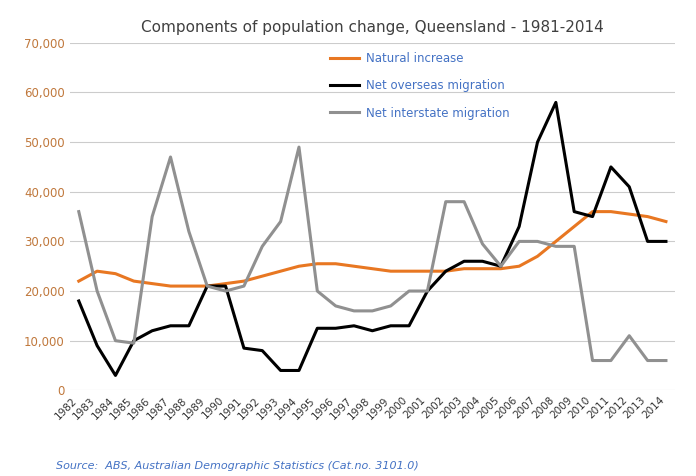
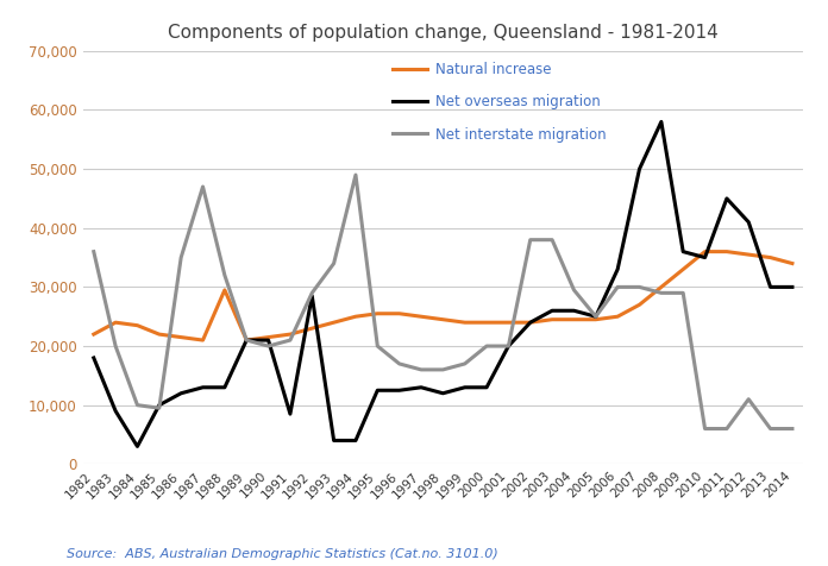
Natural increase/1988: 21,000 -> 29,500
Net overseas migration/1992: 8,000 -> 28,500
